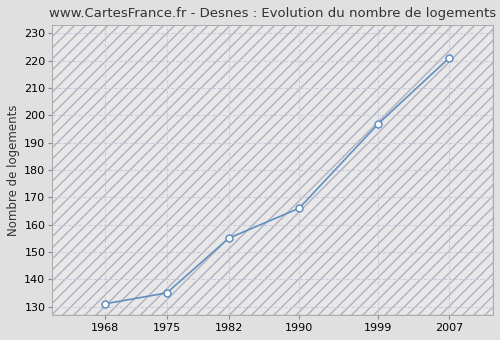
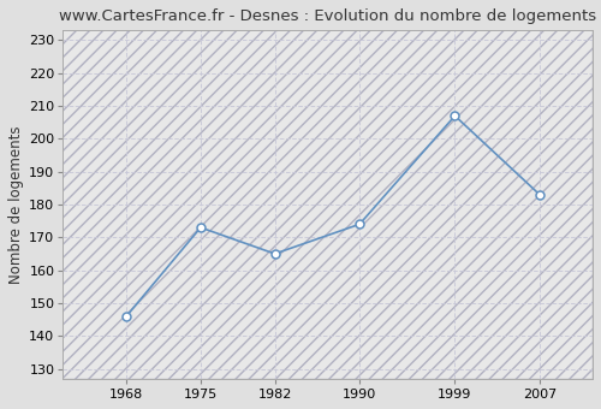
1968: 131 -> 146
1975: 135 -> 173
1982: 155 -> 165
1990: 166 -> 174
1999: 197 -> 207
2007: 221 -> 183
